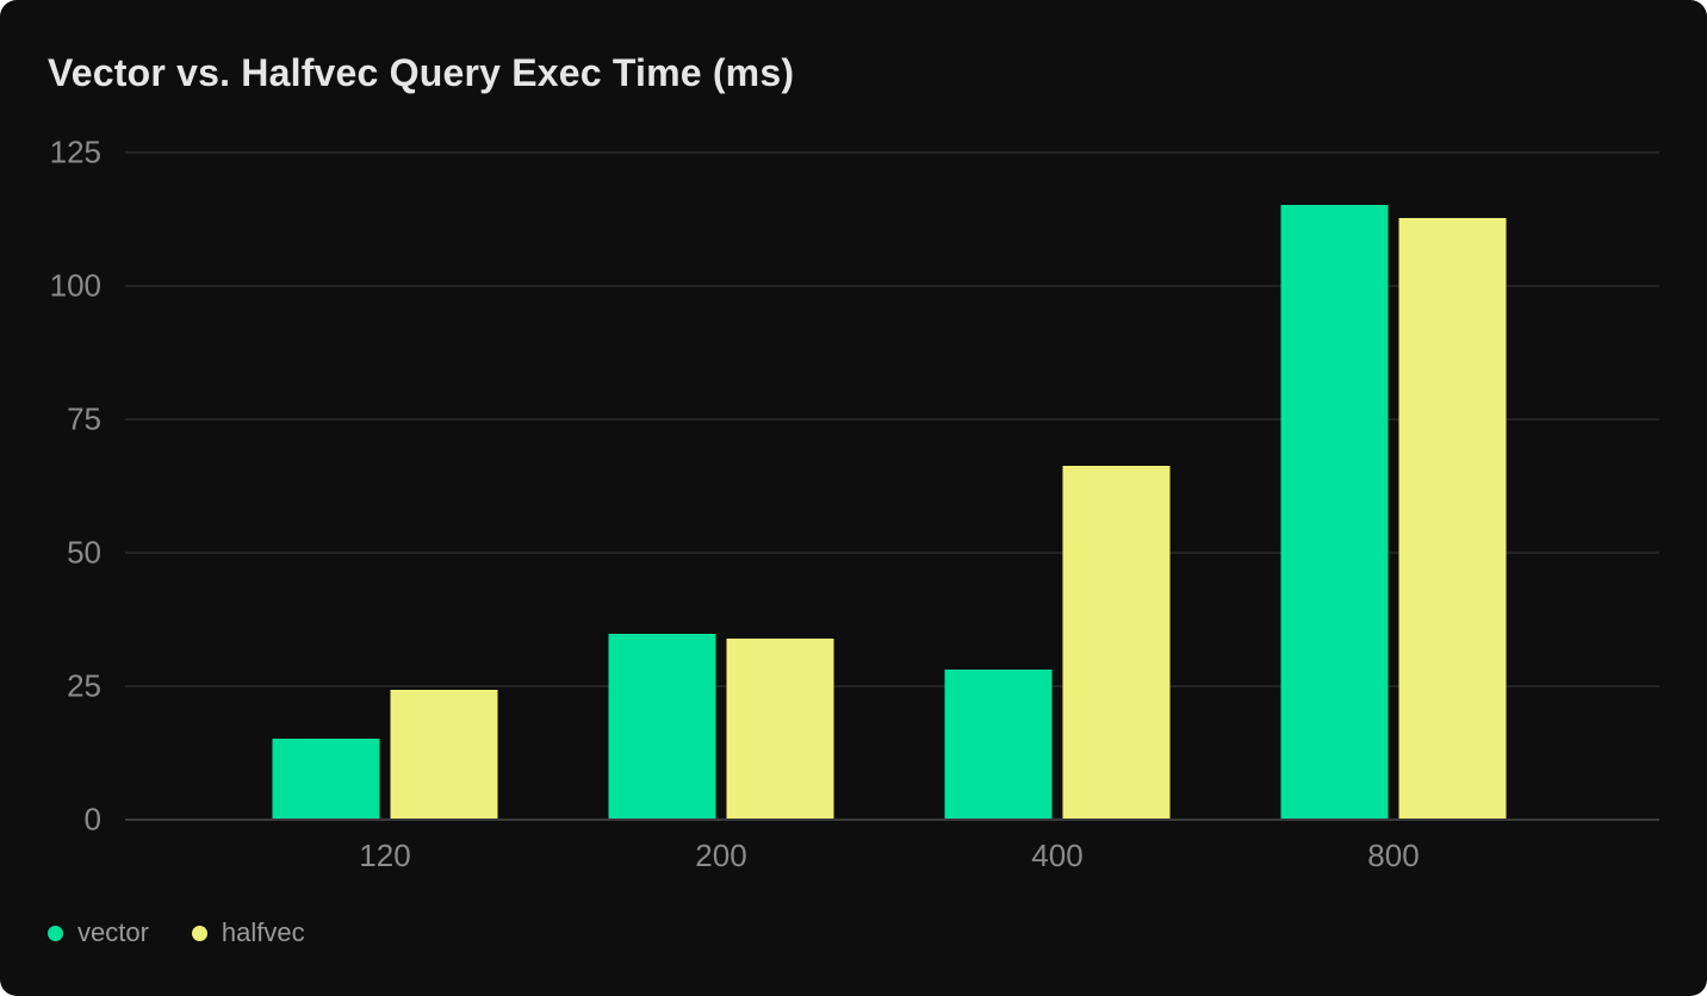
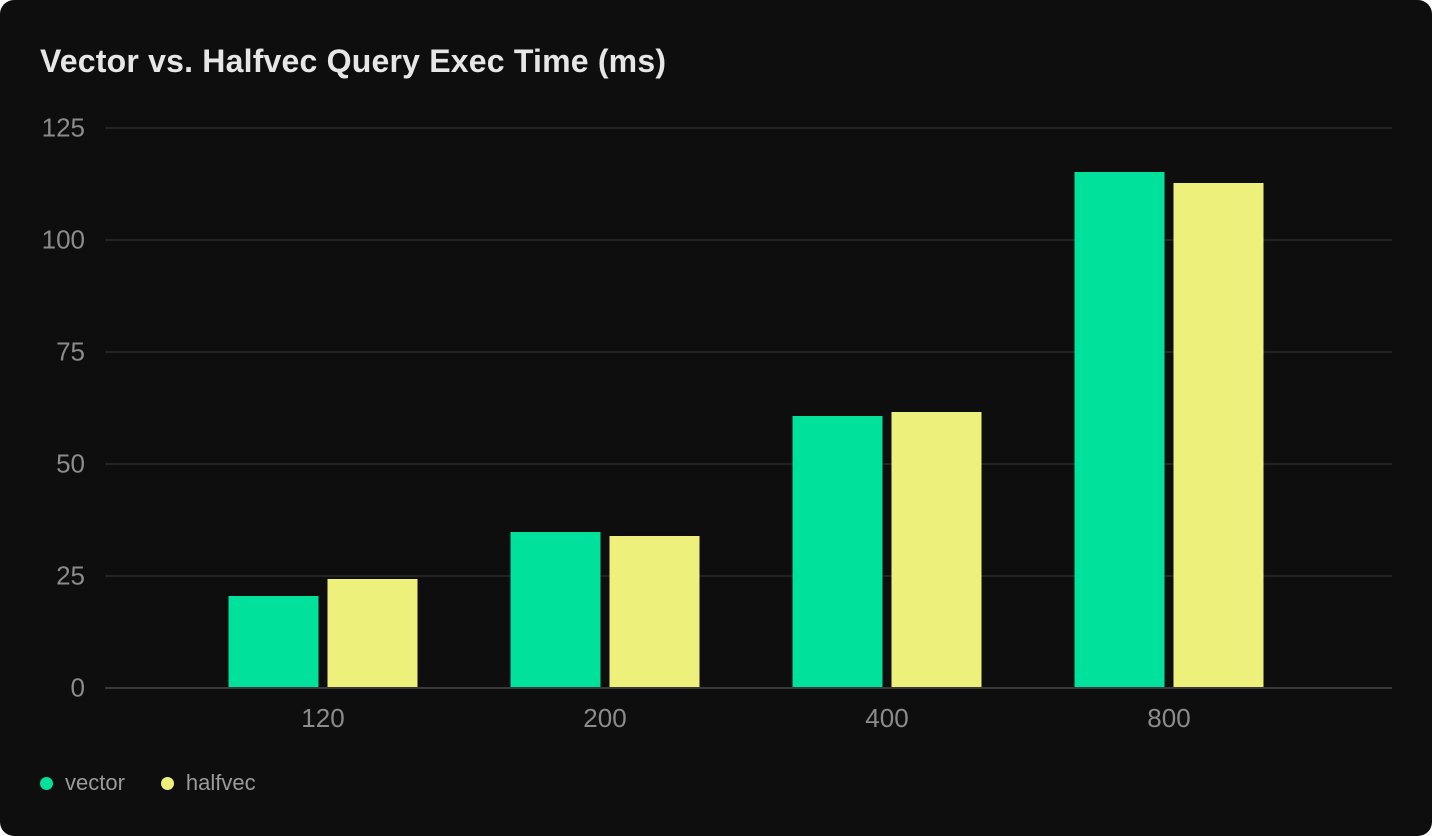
vector/120: 15 -> 20
vector/400: 28 -> 61
halfvec/400: 66 -> 61
